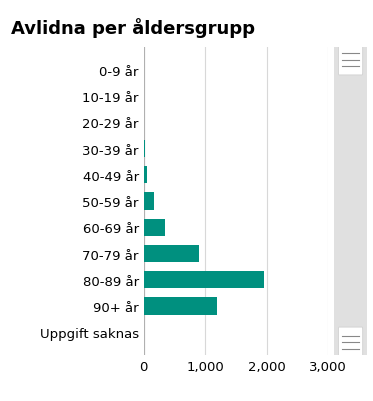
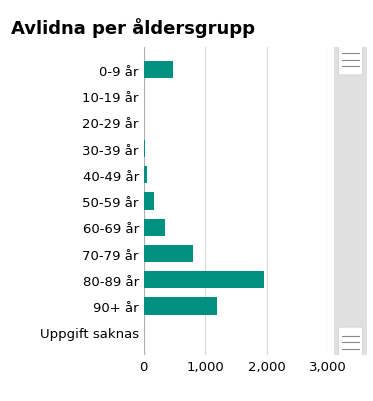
0-9 år: 0 -> 480
70-79 år: 900 -> 800
